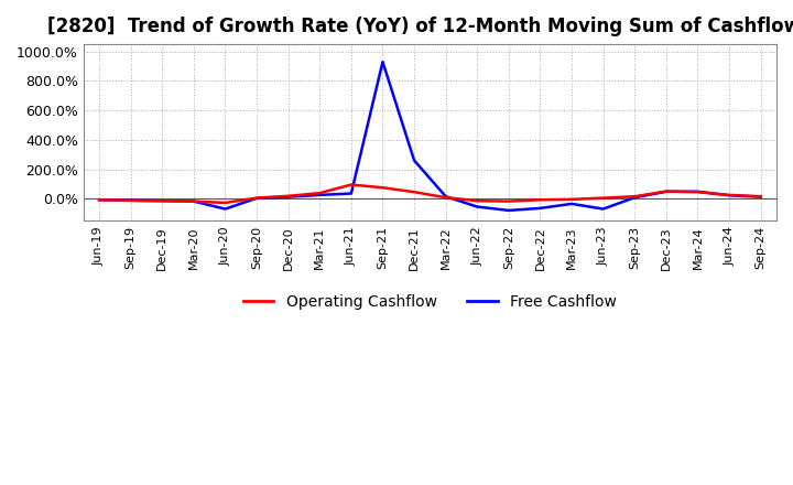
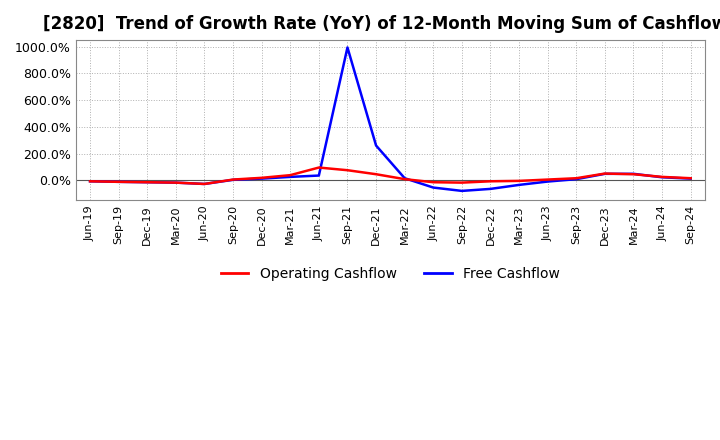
Free Cashflow/Jun-20: -70% -> -30%
Free Cashflow/Sep-21: 930% -> 1000%
Free Cashflow/Jun-23: -70% -> -10%
